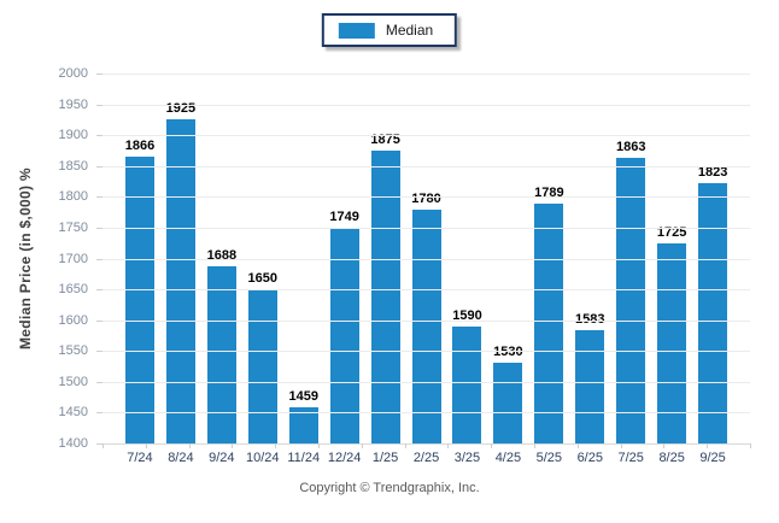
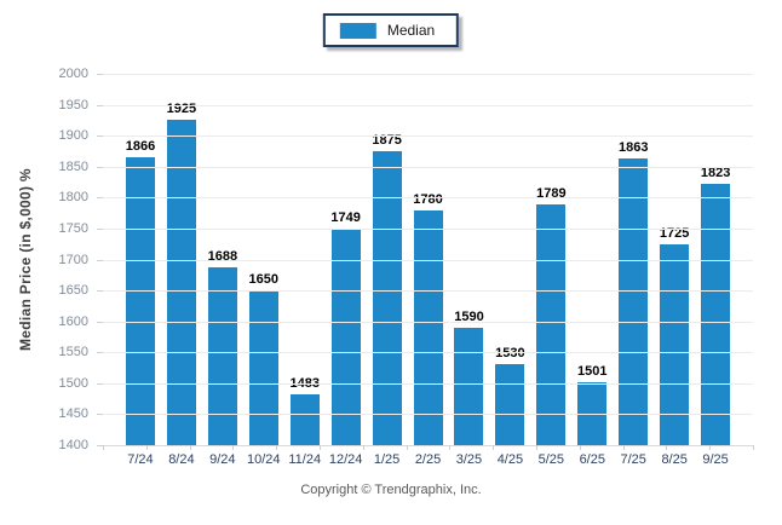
11/24: 1459 -> 1483
6/25: 1583 -> 1501
